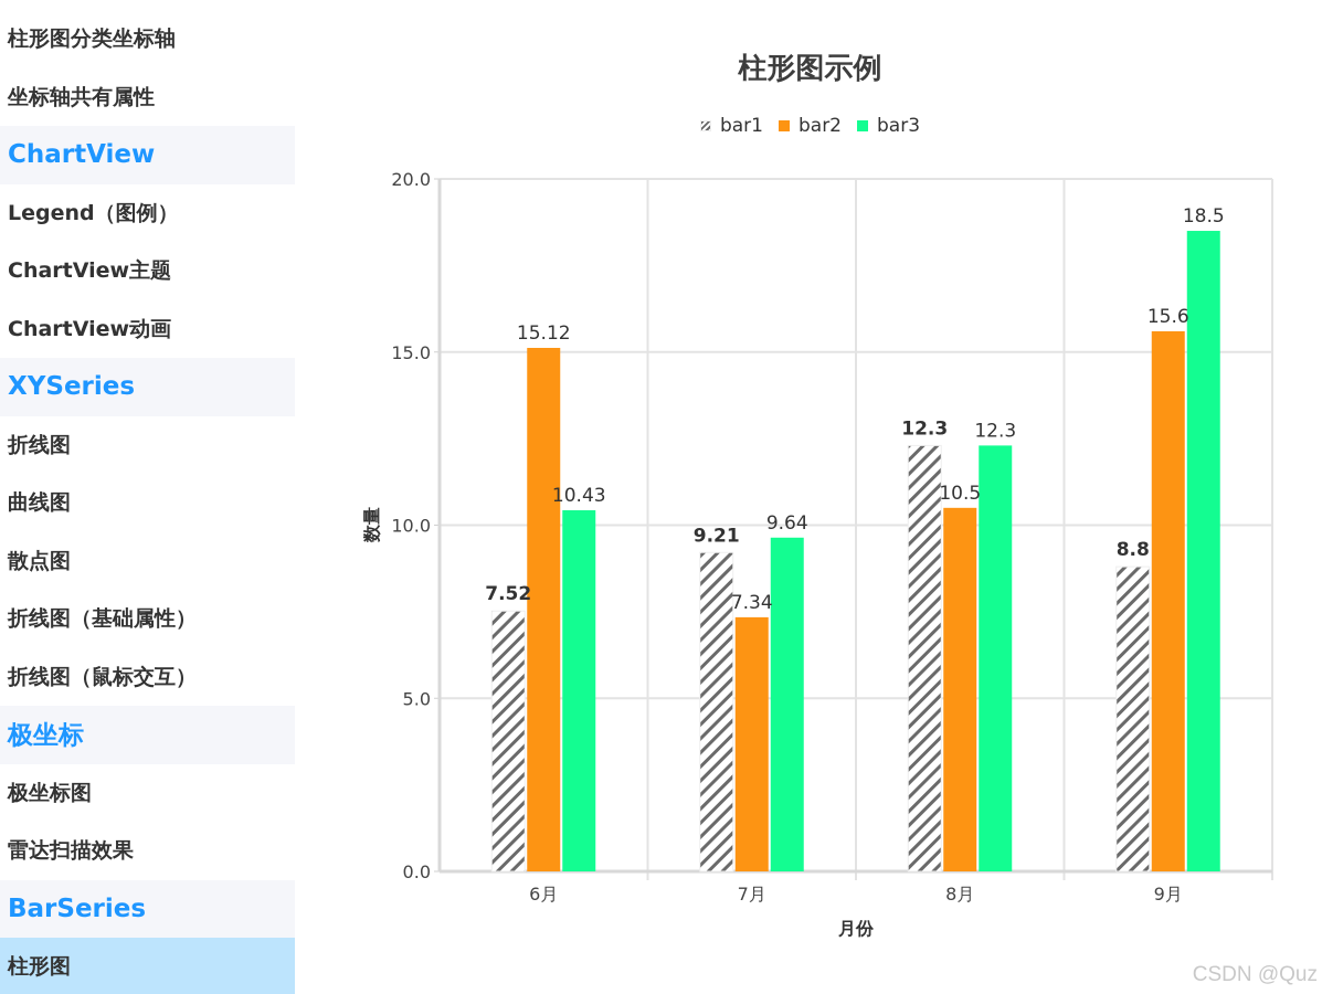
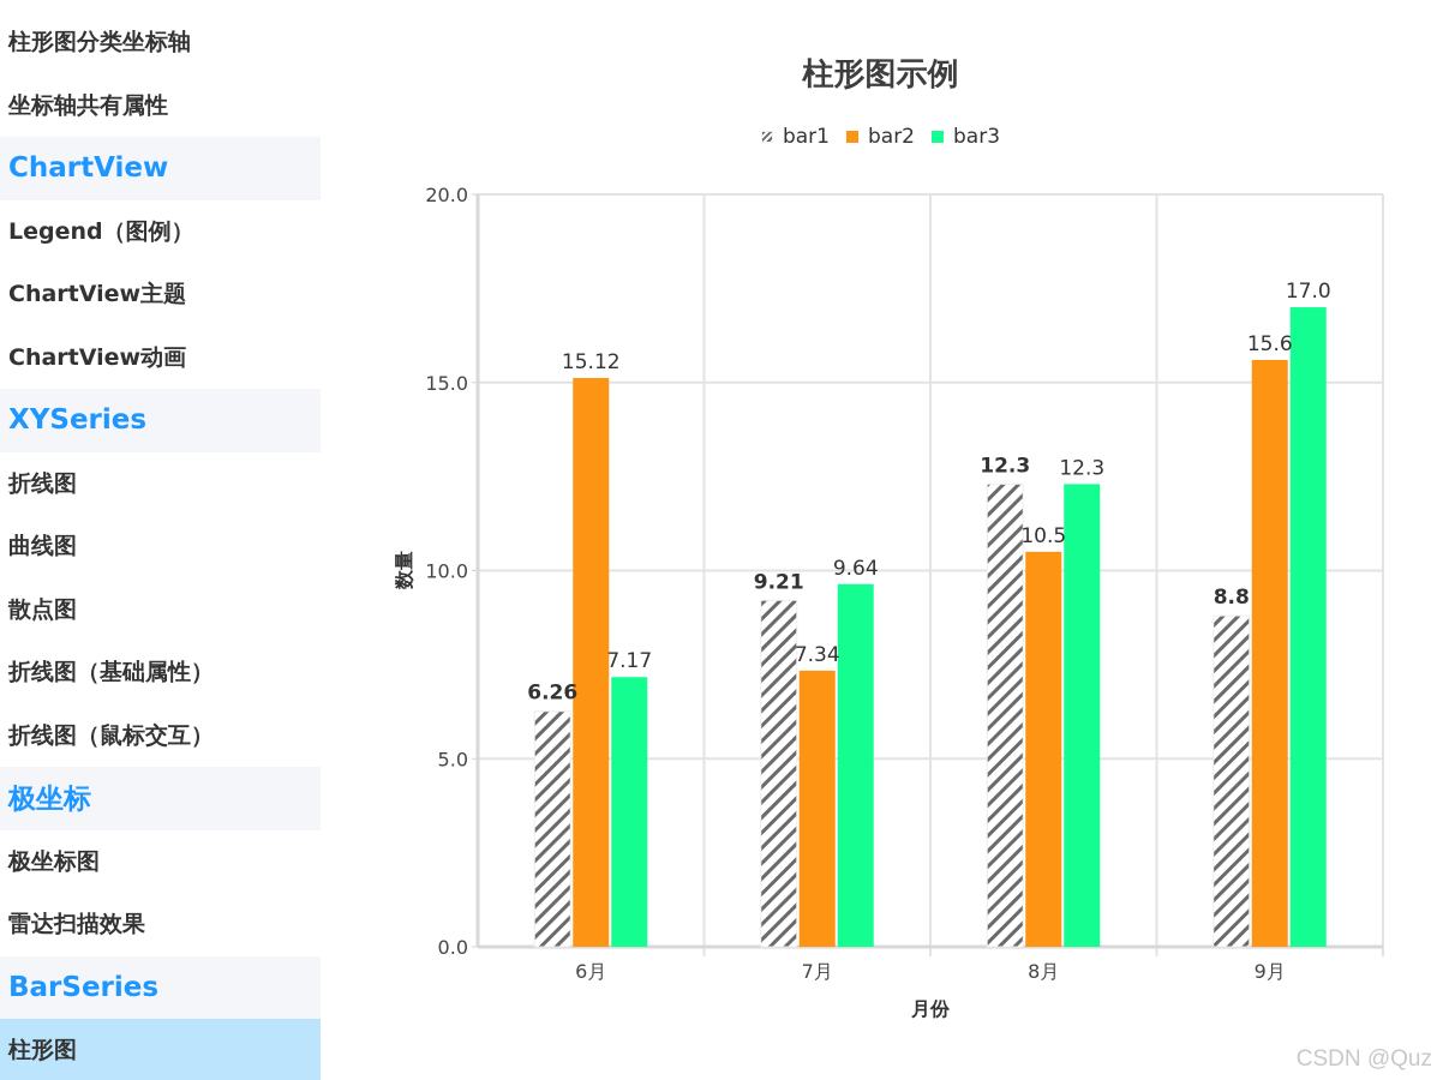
bar1/6月: 7.52 -> 6.26
bar3/6月: 10.43 -> 7.17
bar3/9月: 18.5 -> 17.0
